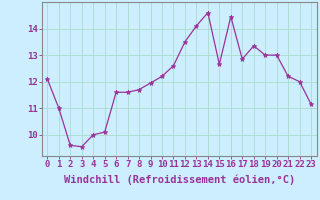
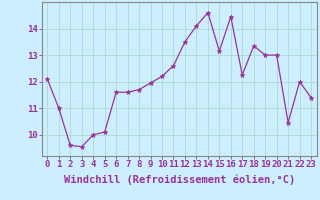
15: 12.65 -> 13.15
17: 12.85 -> 12.25
21: 12.20 -> 10.45
23: 11.15 -> 11.40
